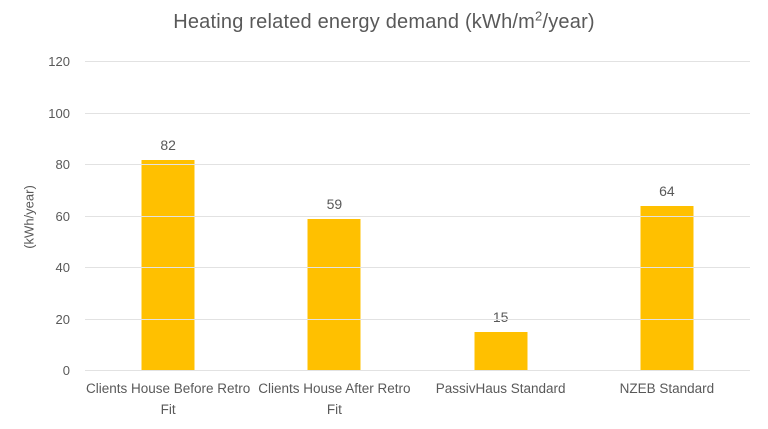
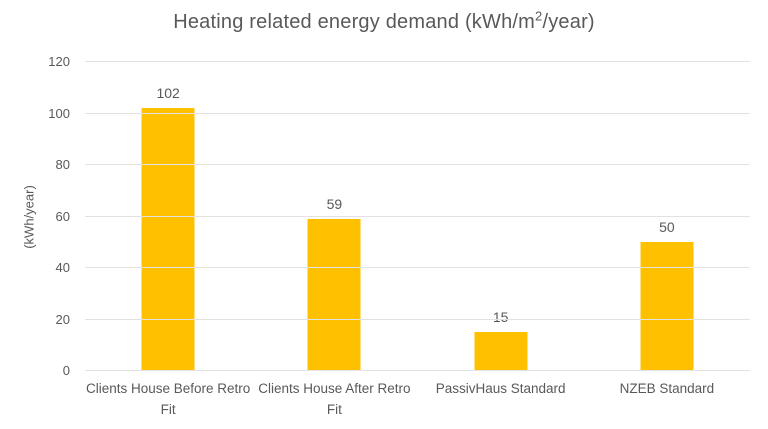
Clients House Before Retro Fit: 82 -> 102
NZEB Standard: 64 -> 50
